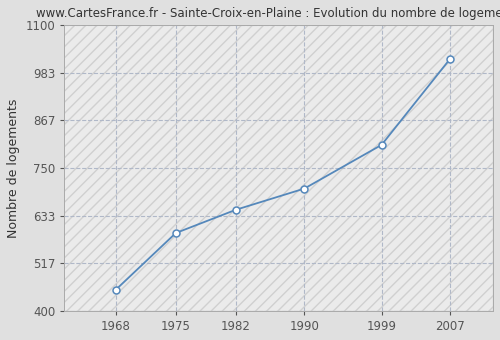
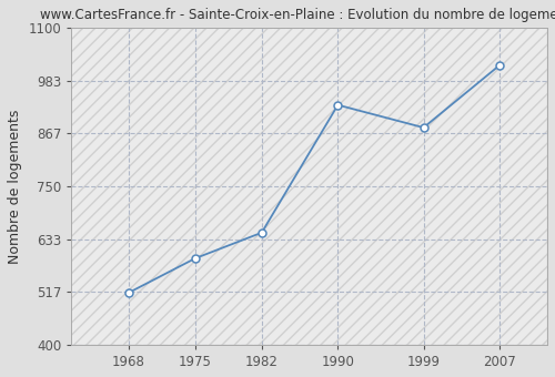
1968: 452 -> 515
1990: 700 -> 930
1999: 807 -> 880
